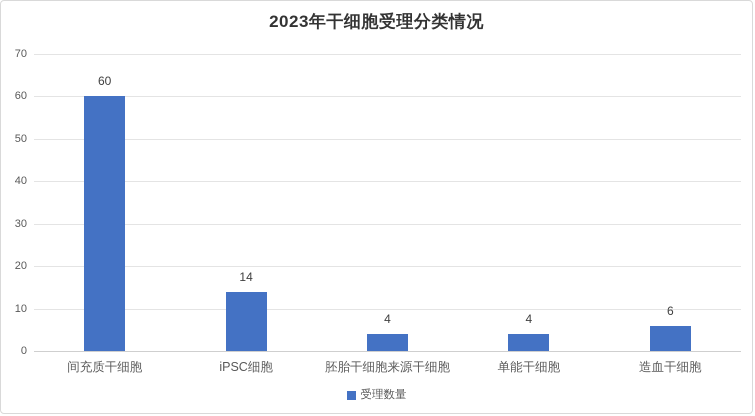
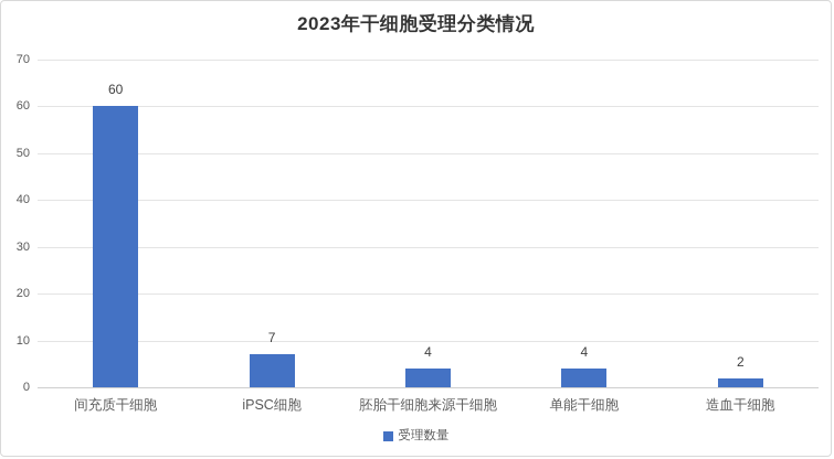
iPSC细胞: 14 -> 7
造血干细胞: 6 -> 2
